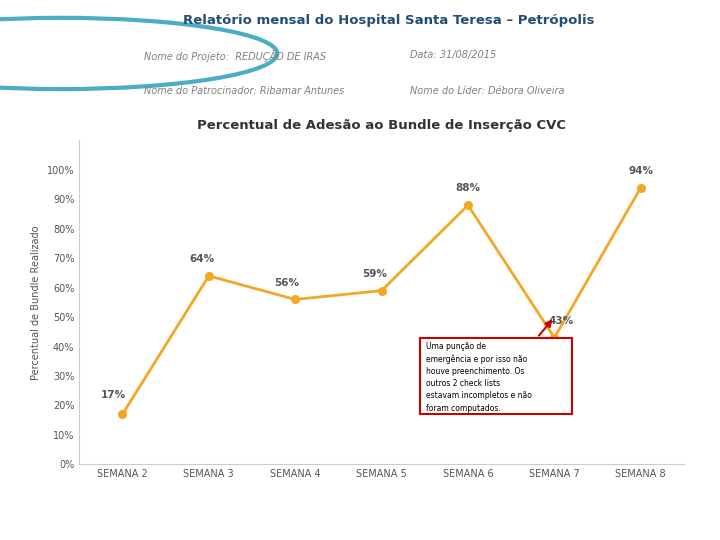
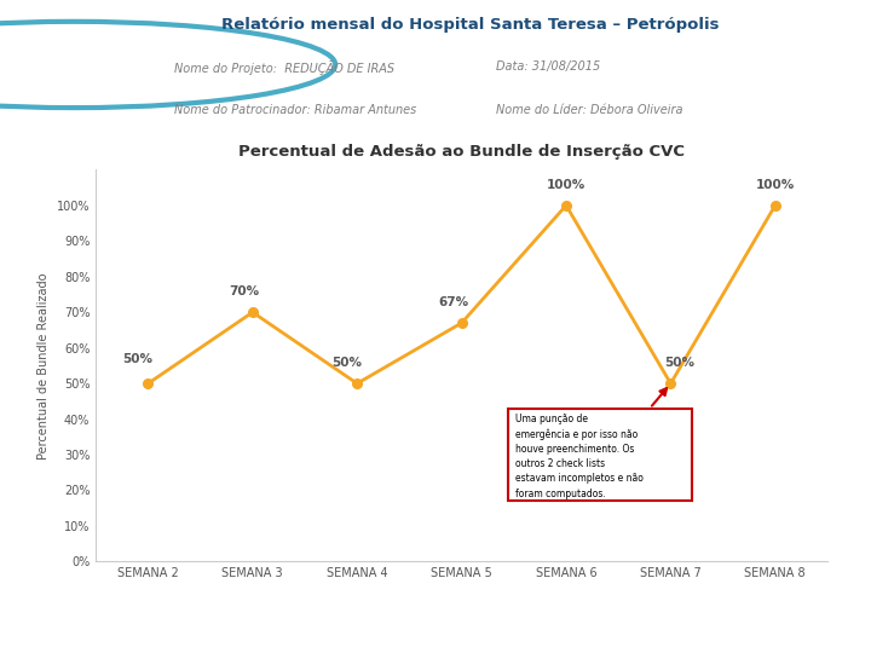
SEMANA 2: 17% -> 50%
SEMANA 3: 64% -> 70%
SEMANA 4: 56% -> 50%
SEMANA 5: 59% -> 67%
SEMANA 6: 88% -> 100%
SEMANA 7: 43% -> 50%
SEMANA 8: 94% -> 100%
